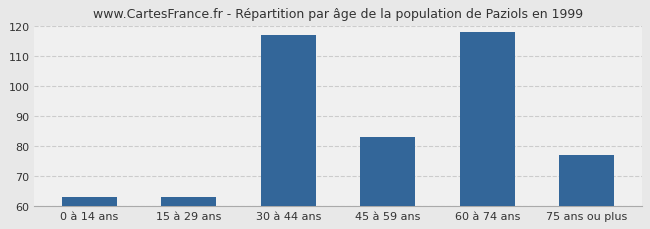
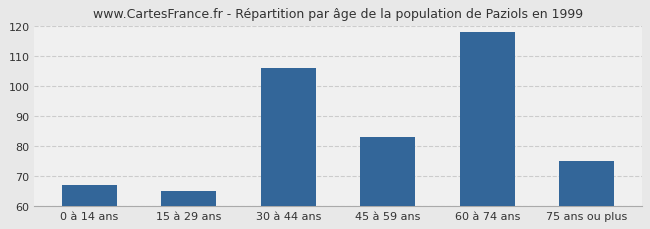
0 à 14 ans: 63 -> 67
15 à 29 ans: 63 -> 65
30 à 44 ans: 117 -> 106
75 ans ou plus: 77 -> 75
